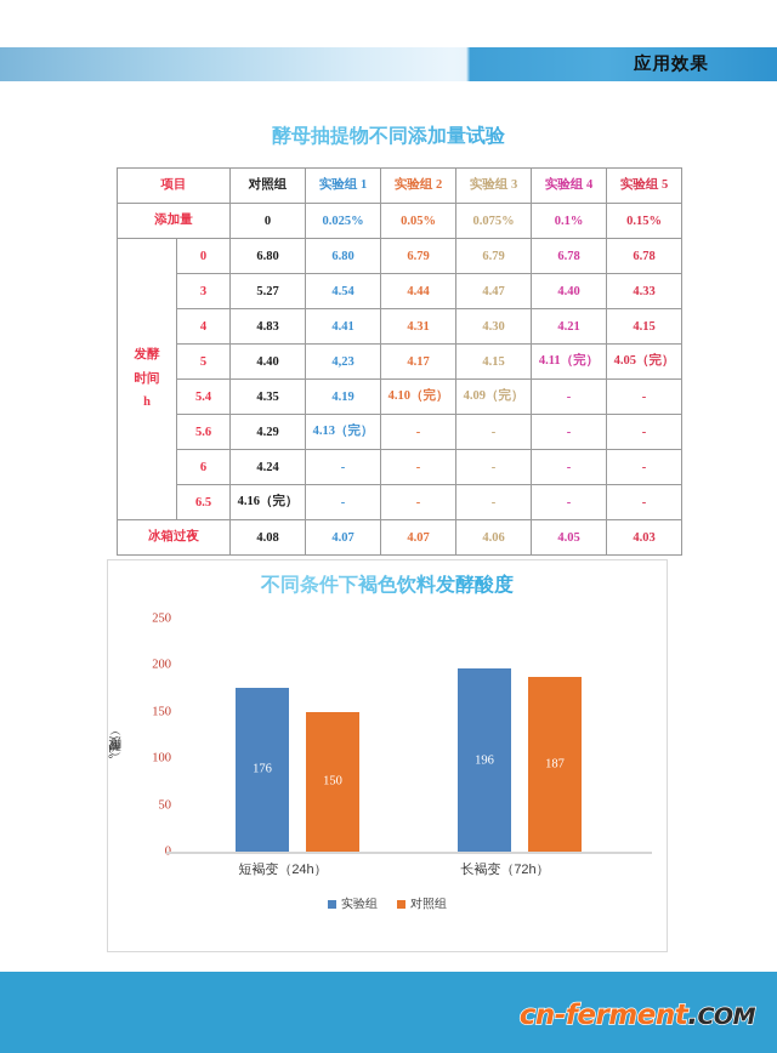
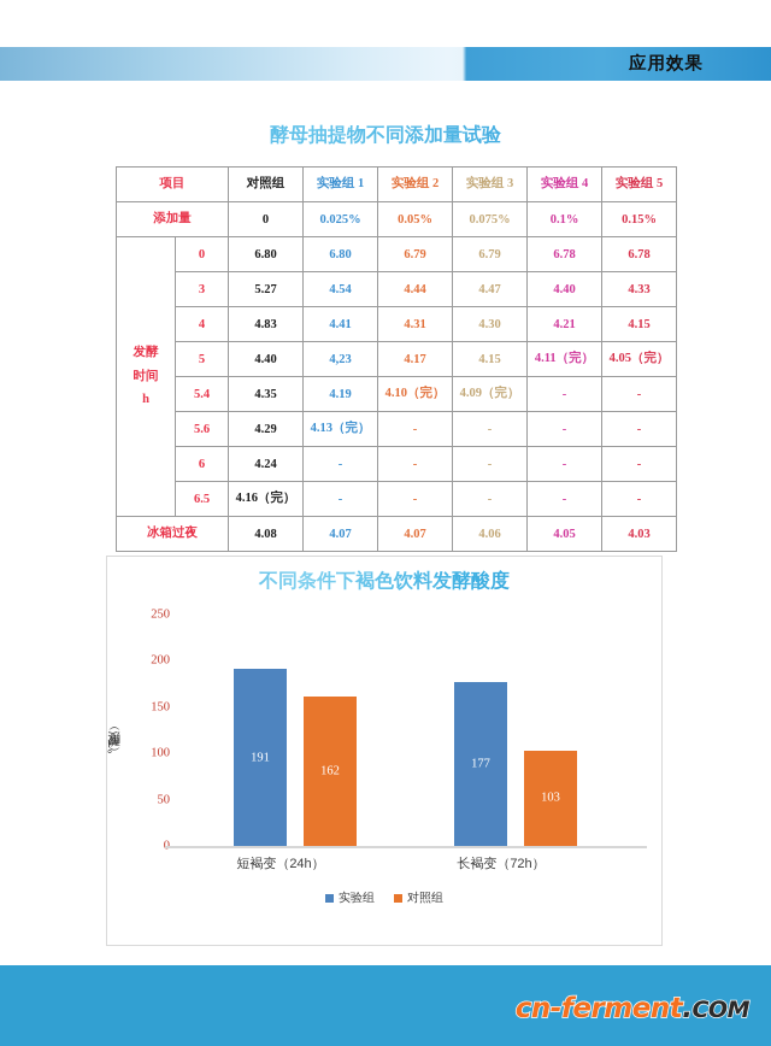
实验组/短褐变（24h）: 176 -> 191
对照组/短褐变（24h）: 150 -> 162
实验组/长褐变（72h）: 196 -> 177
对照组/长褐变（72h）: 187 -> 103
